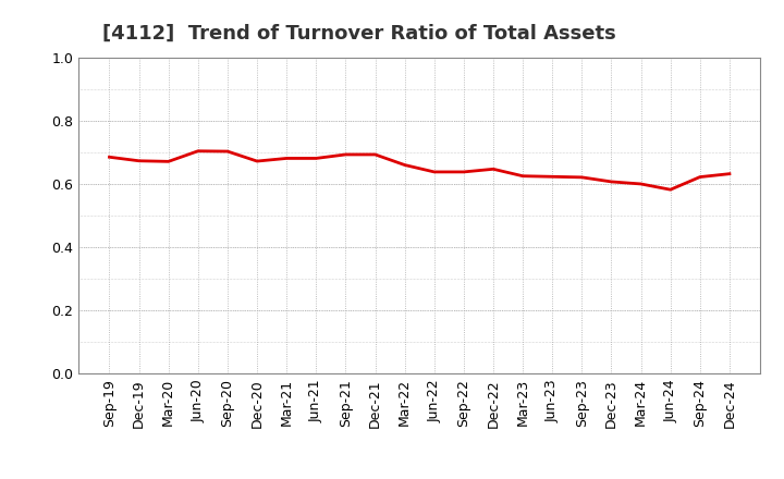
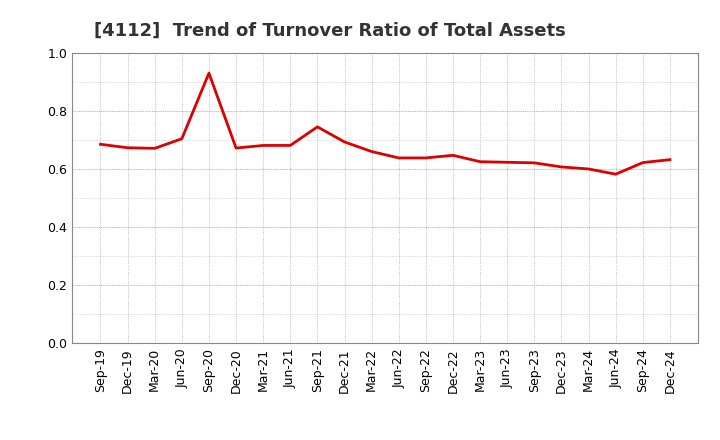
Sep-20: 0.703 -> 0.930
Sep-21: 0.693 -> 0.745
